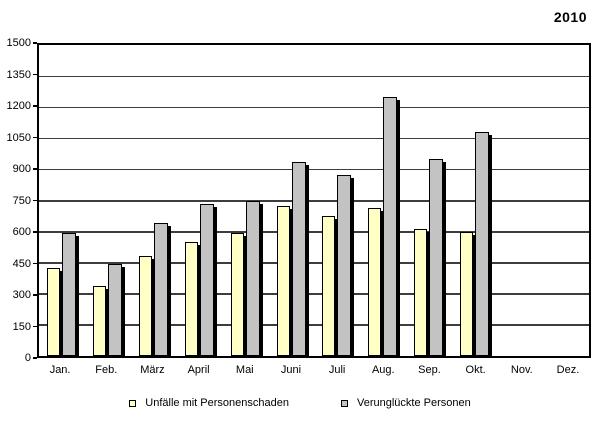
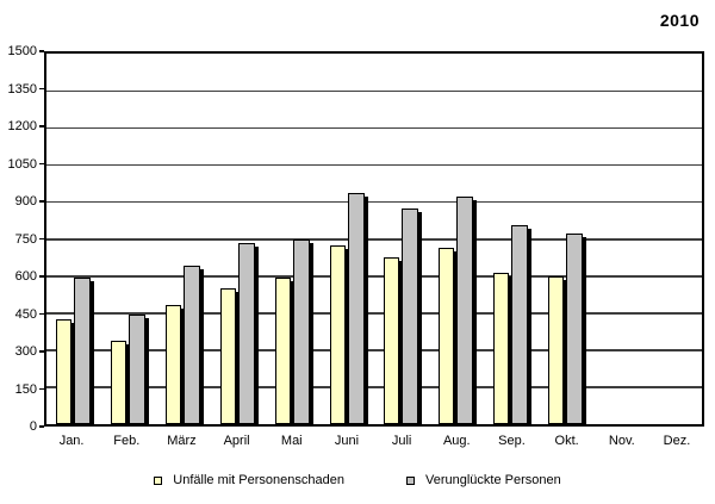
Verunglückte Personen/Aug.: 1250 -> 920
Verunglückte Personen/Sep.: 950 -> 800
Verunglückte Personen/Okt.: 1080 -> 770
